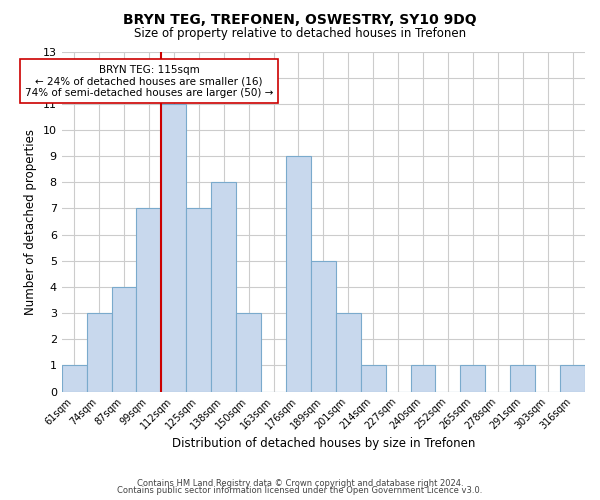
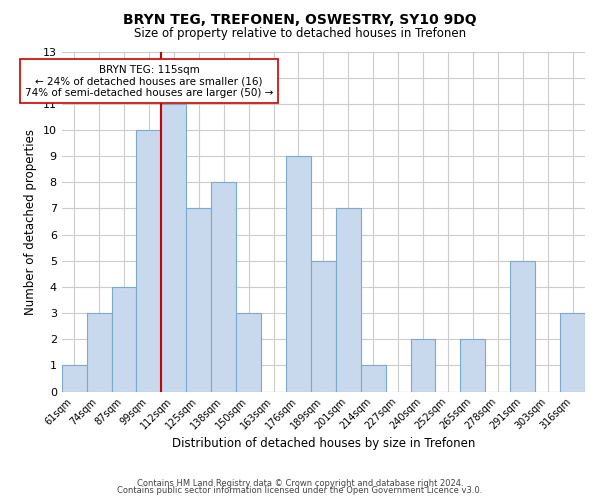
99sqm: 7 -> 10
201sqm: 3 -> 7
240sqm: 1 -> 2
265sqm: 1 -> 2
291sqm: 1 -> 5
316sqm: 1 -> 3
